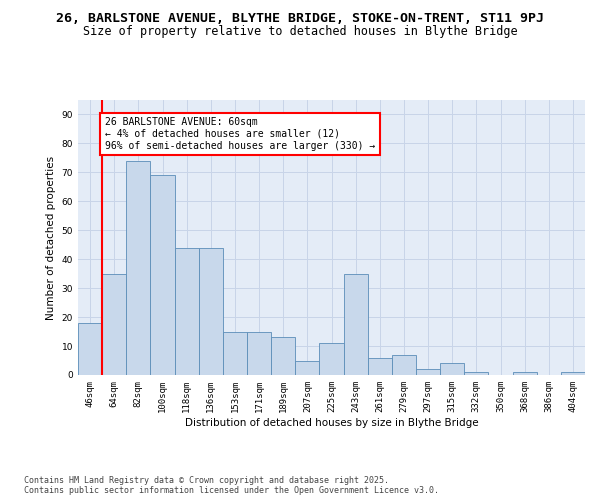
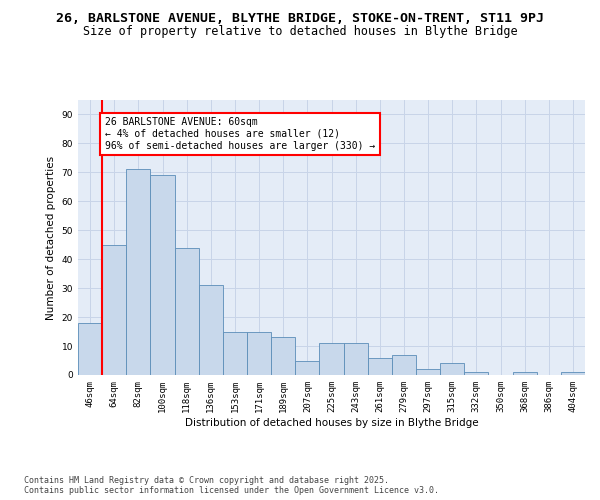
64sqm: 35 -> 45
82sqm: 74 -> 71
136sqm: 44 -> 31
243sqm: 35 -> 11
